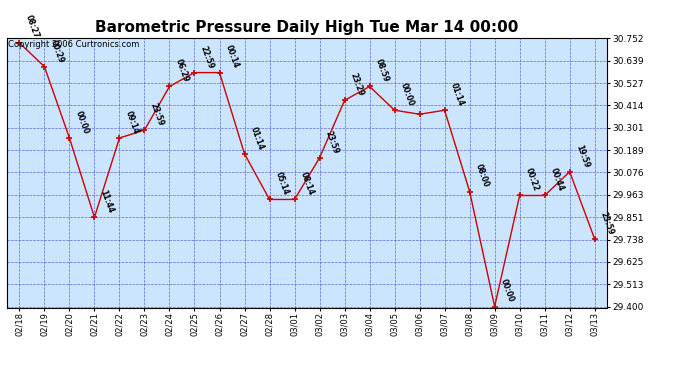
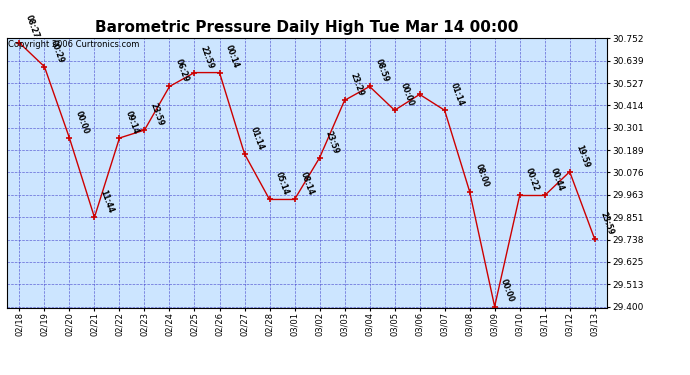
03/06: 30.37 -> 30.47
